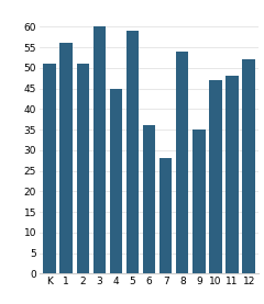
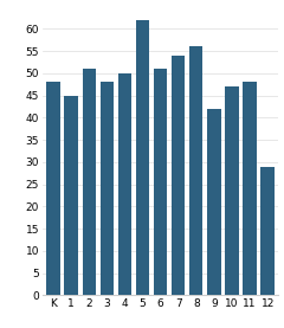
K: 51 -> 48
1: 56 -> 45
3: 60 -> 48
4: 45 -> 50
5: 59 -> 62
6: 36 -> 51
7: 28 -> 54
8: 54 -> 56
9: 35 -> 42
12: 52 -> 29
